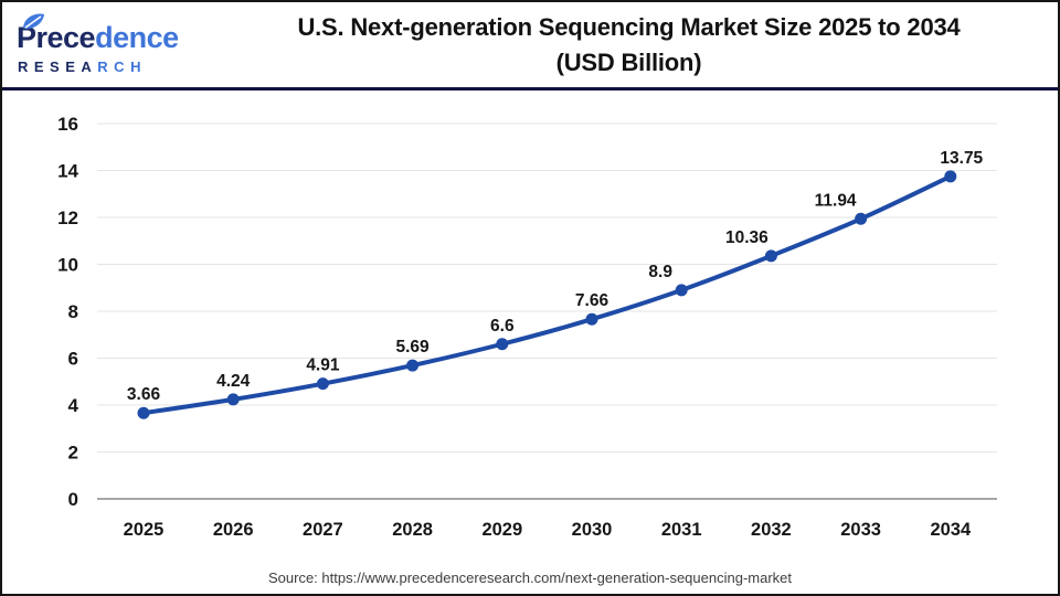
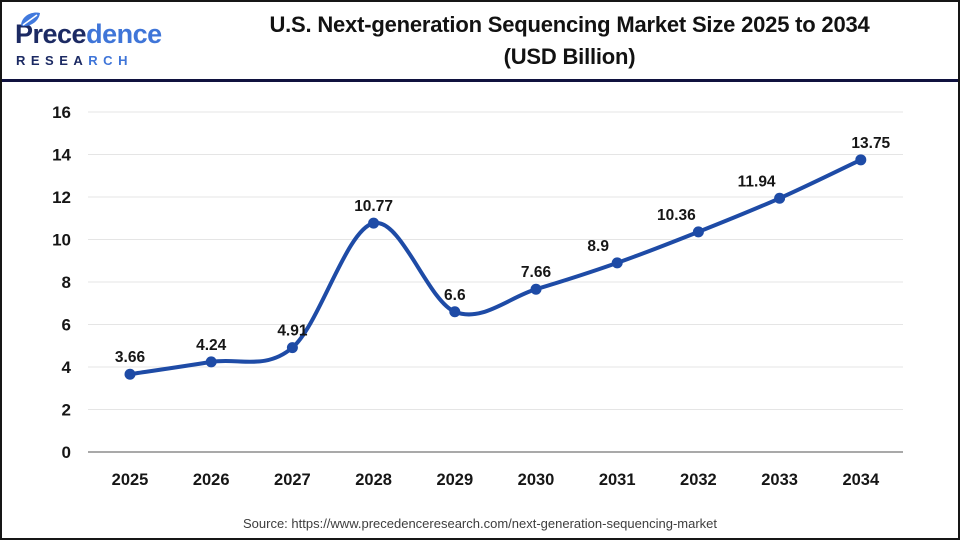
2028: 5.69 -> 10.77
